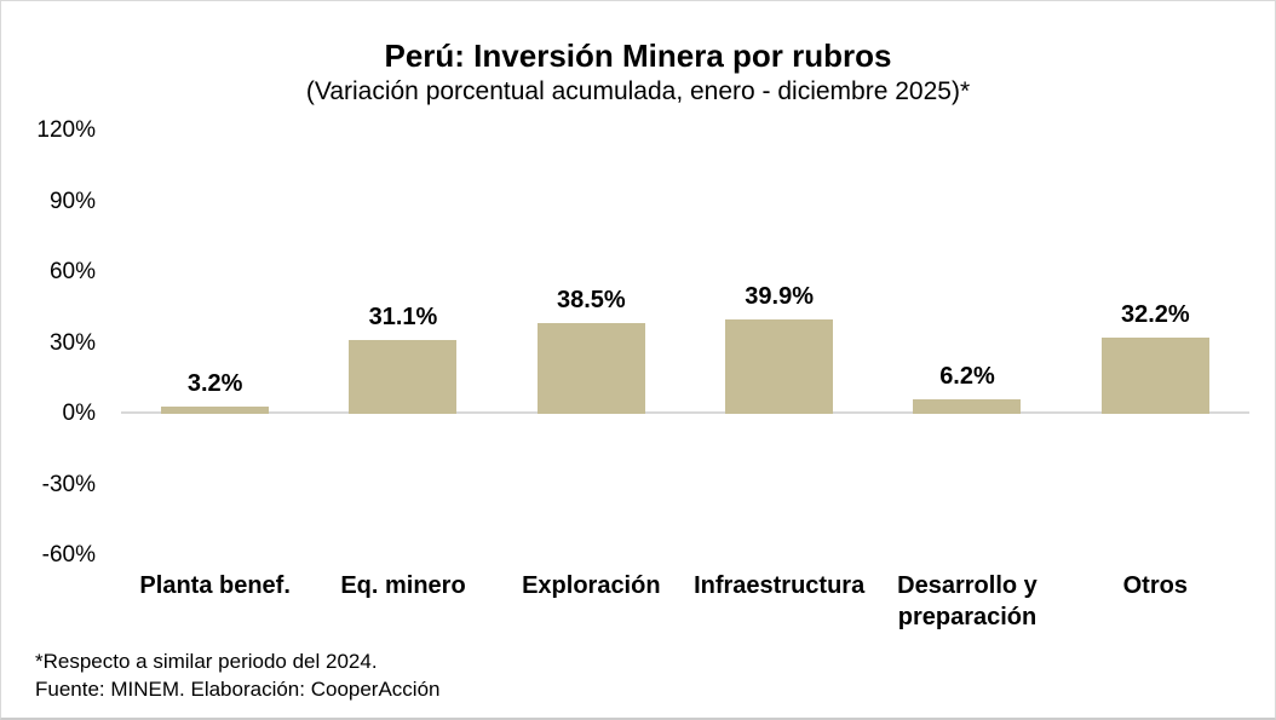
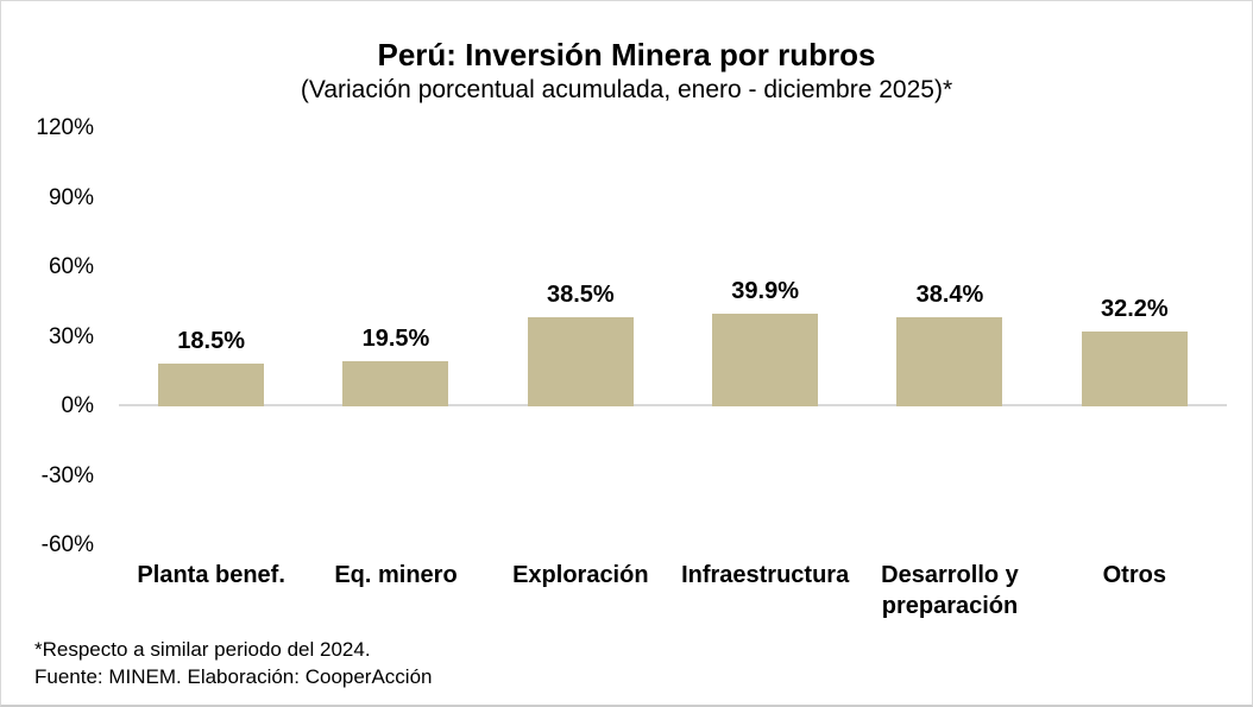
Planta benef.: 3.2% -> 18.5%
Eq. minero: 31.1% -> 19.5%
Desarrollo y preparación: 6.2% -> 38.4%
